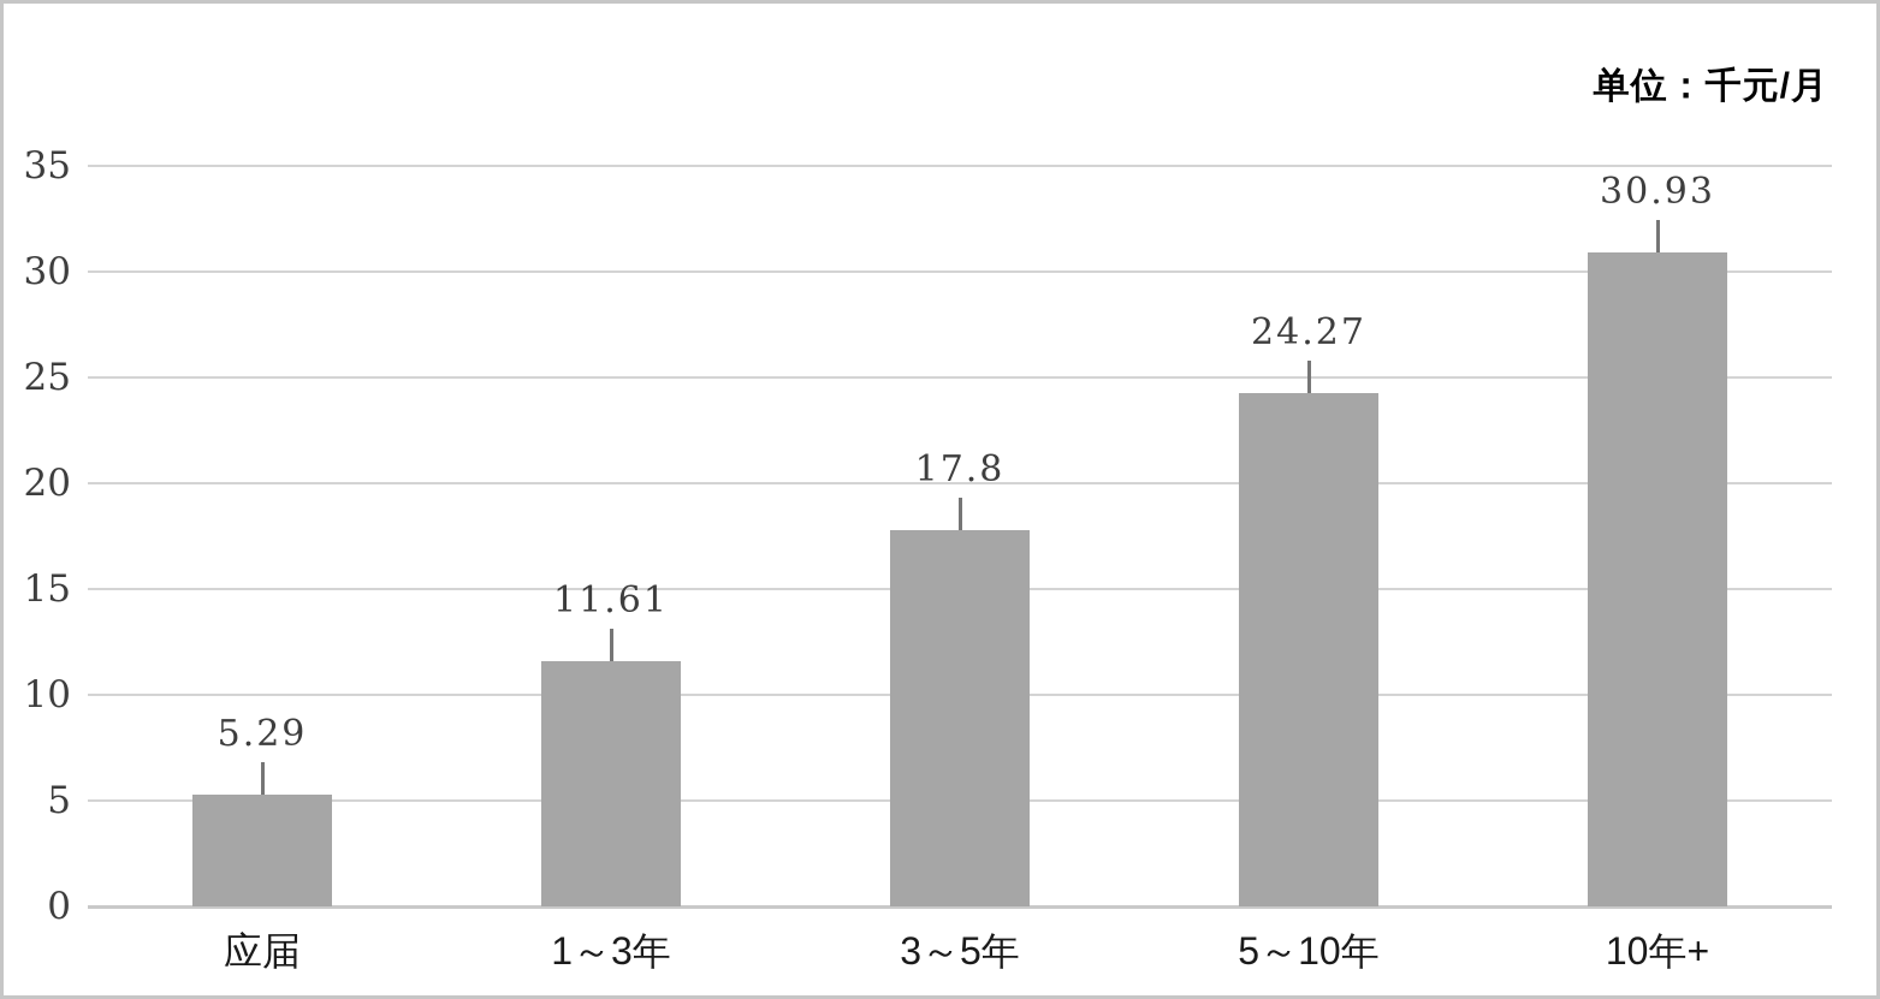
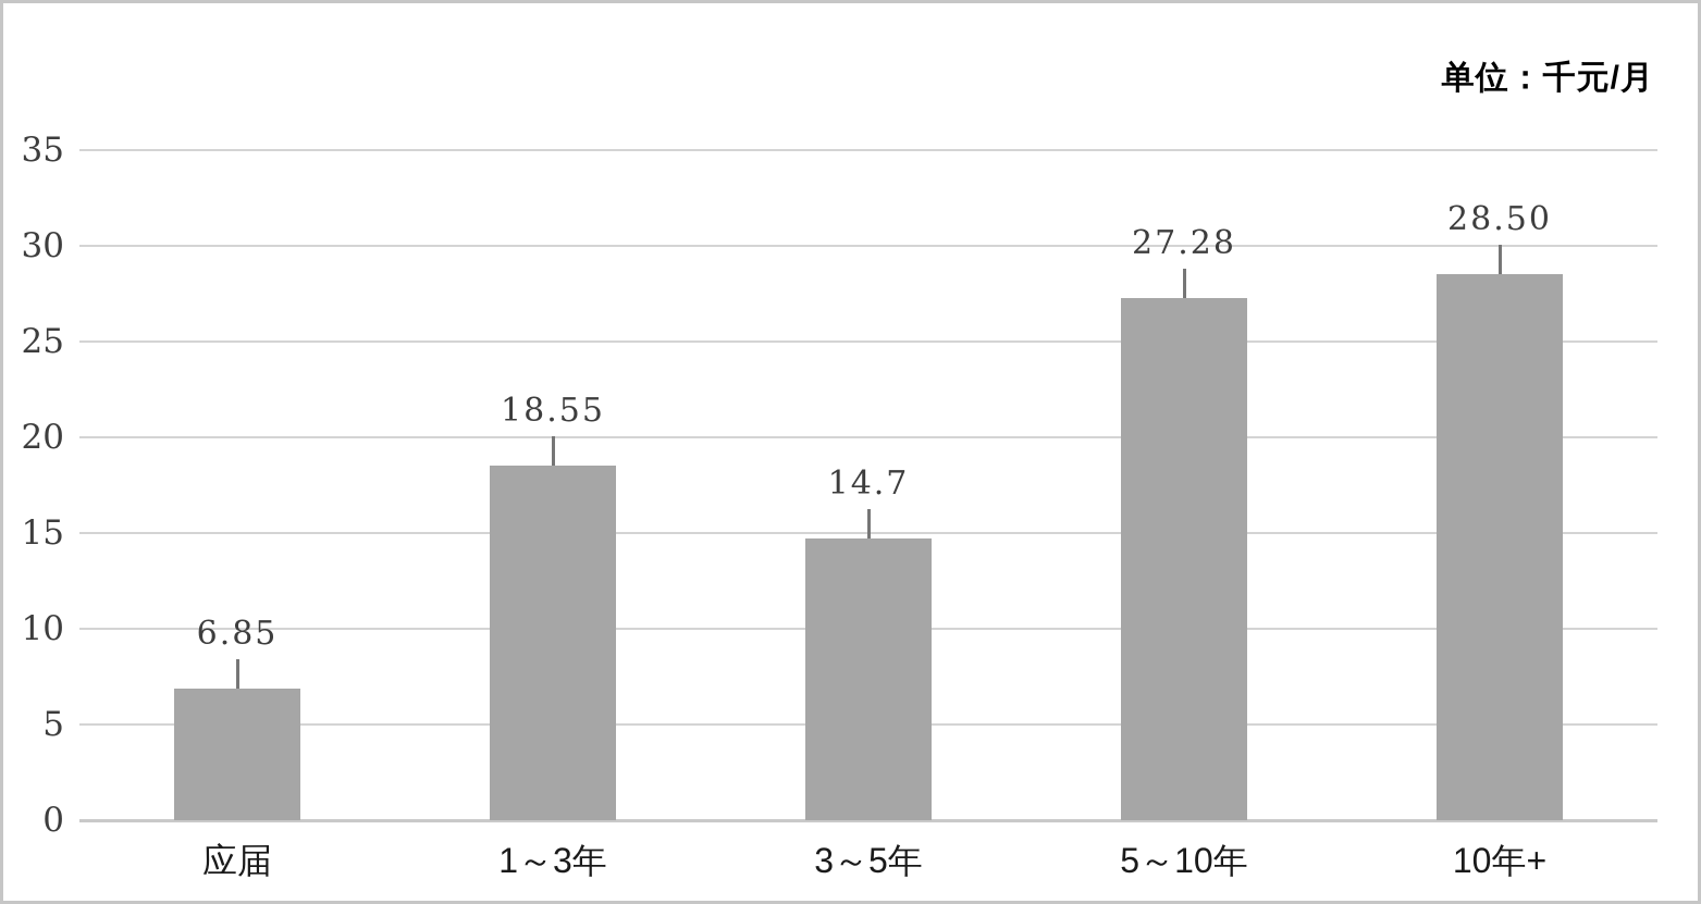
应届: 5.29 -> 6.85
1～3年: 11.61 -> 18.55
3～5年: 17.8 -> 14.7
5～10年: 24.27 -> 27.28
10年+: 30.93 -> 28.50
